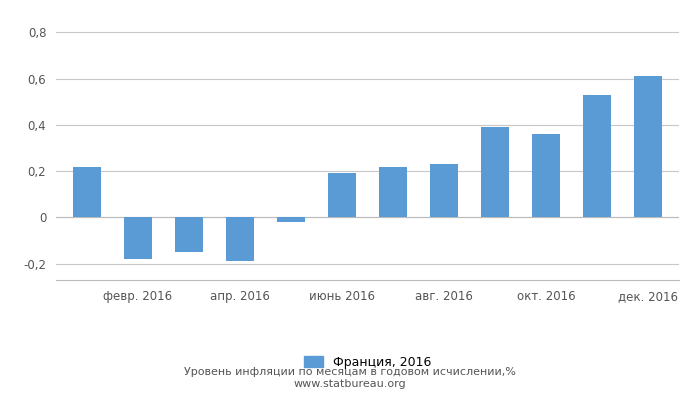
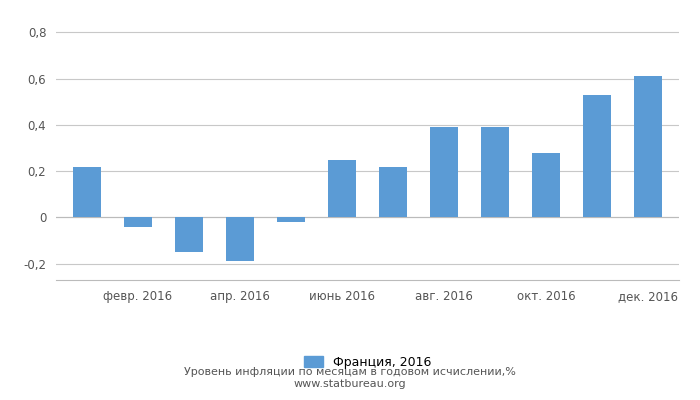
февр. 2016: -0,18 -> -0,04
июнь 2016: 0,19 -> 0,25
авг. 2016: 0,23 -> 0,39
окт. 2016: 0,36 -> 0,28
